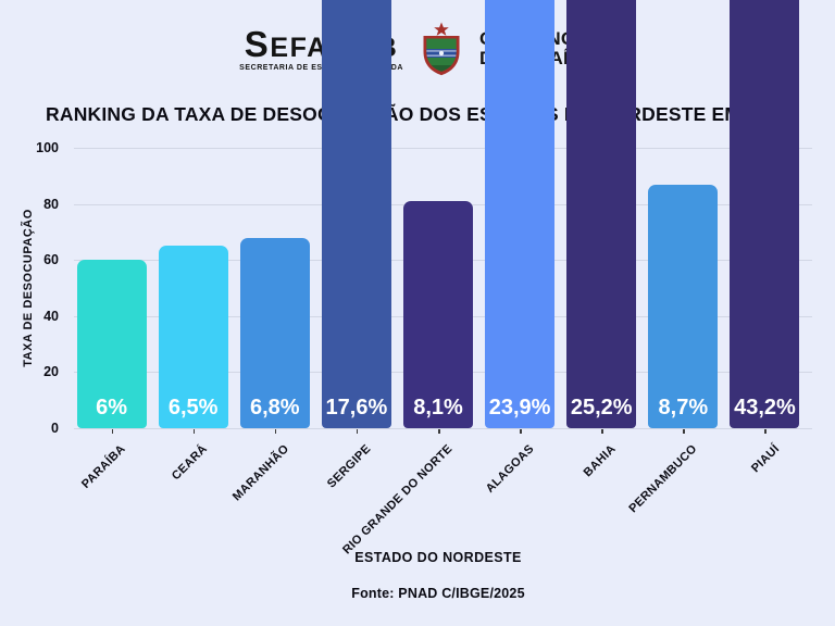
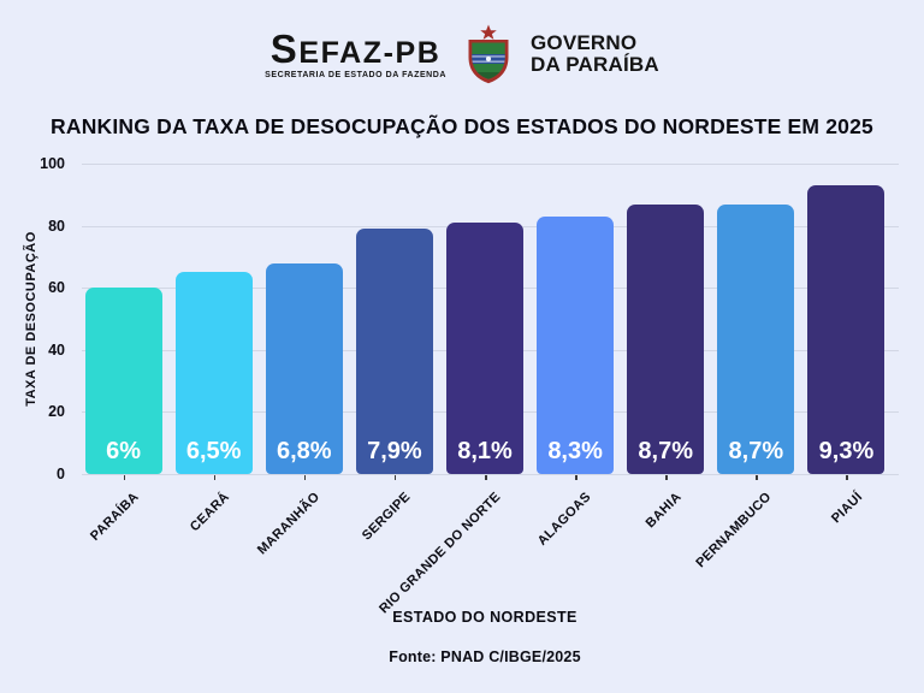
SERGIPE: 17,6% -> 7,9%
ALAGOAS: 23,9% -> 8,3%
BAHIA: 25,2% -> 8,7%
PIAUÍ: 43,2% -> 9,3%
